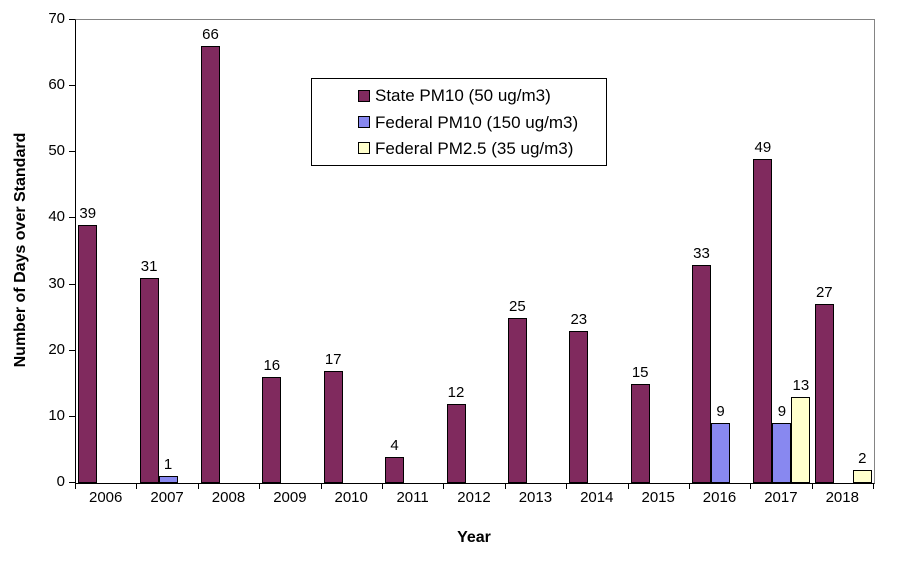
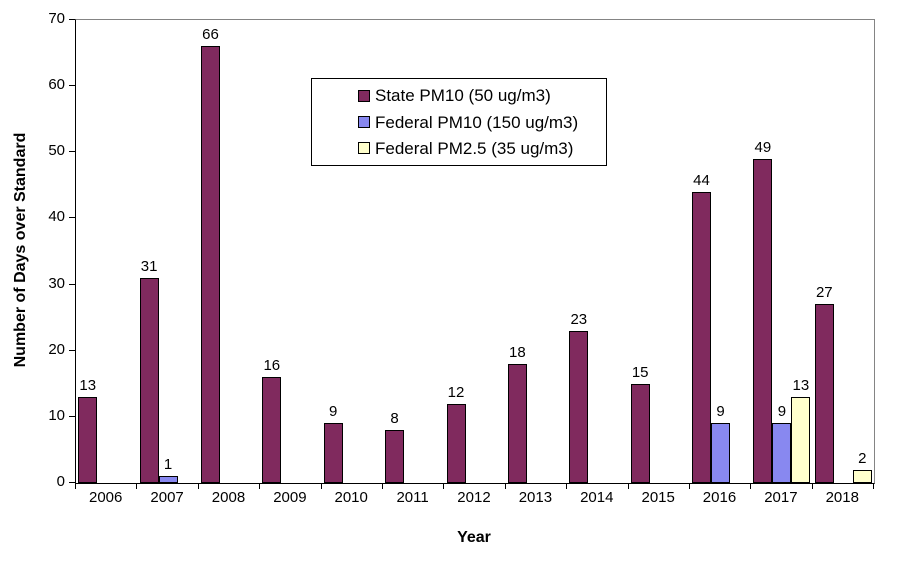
State PM10 (50 ug/m3)/2006: 39 -> 13
State PM10 (50 ug/m3)/2010: 17 -> 9
State PM10 (50 ug/m3)/2011: 4 -> 8
State PM10 (50 ug/m3)/2013: 25 -> 18
State PM10 (50 ug/m3)/2016: 33 -> 44
